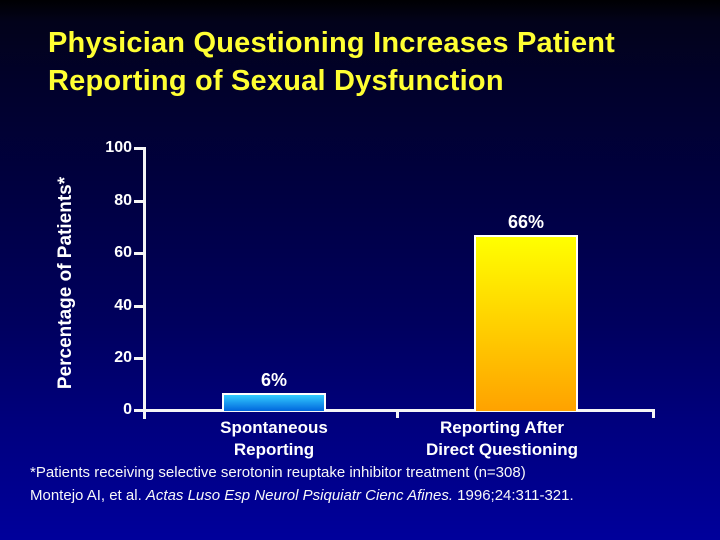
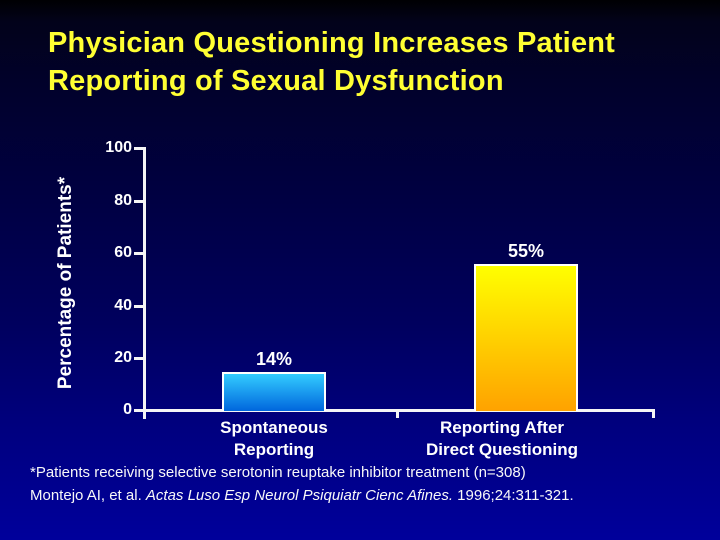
Spontaneous Reporting: 6% -> 14%
Reporting After Direct Questioning: 66% -> 55%
